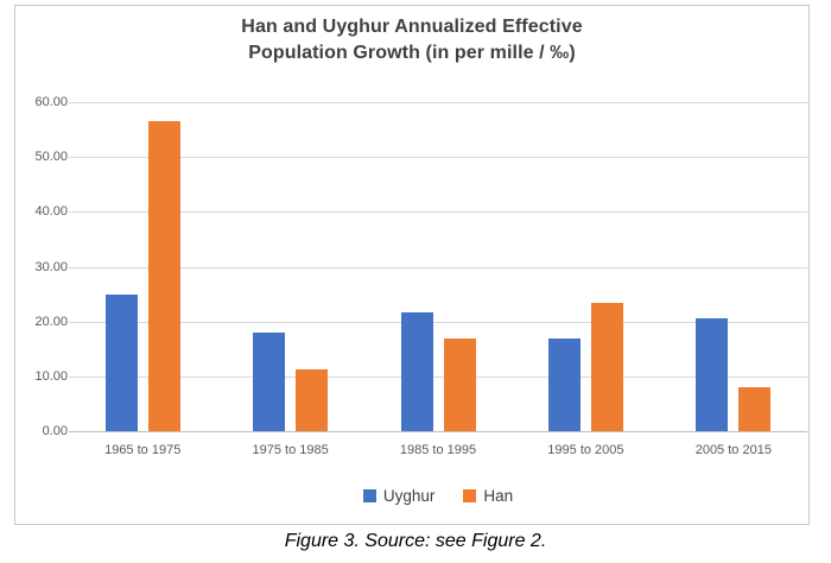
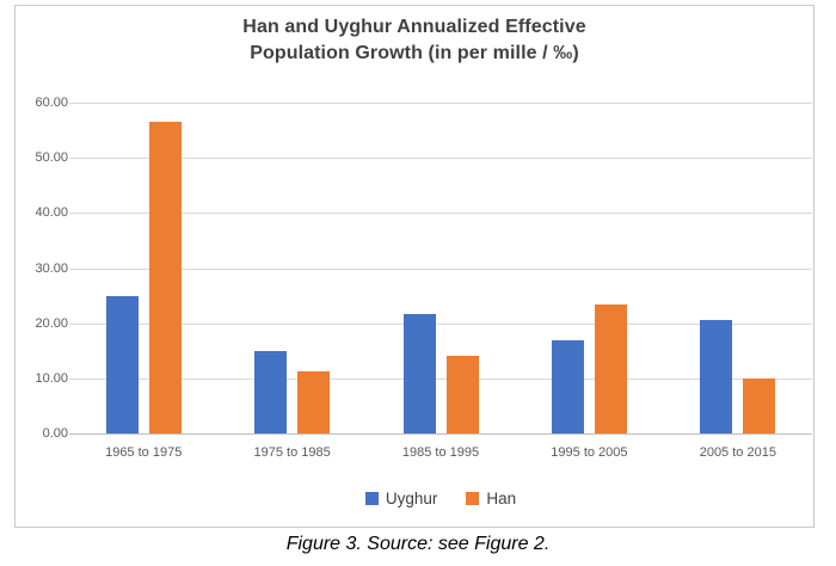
Uyghur/1975 to 1985: 18 -> 15
Han/1985 to 1995: 17 -> 14
Han/2005 to 2015: 8 -> 10
